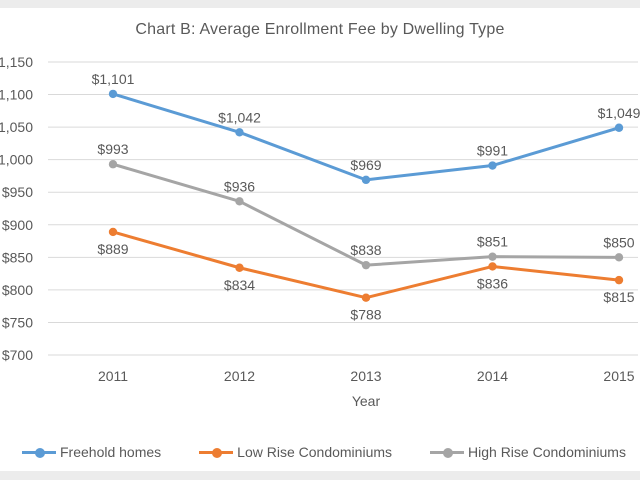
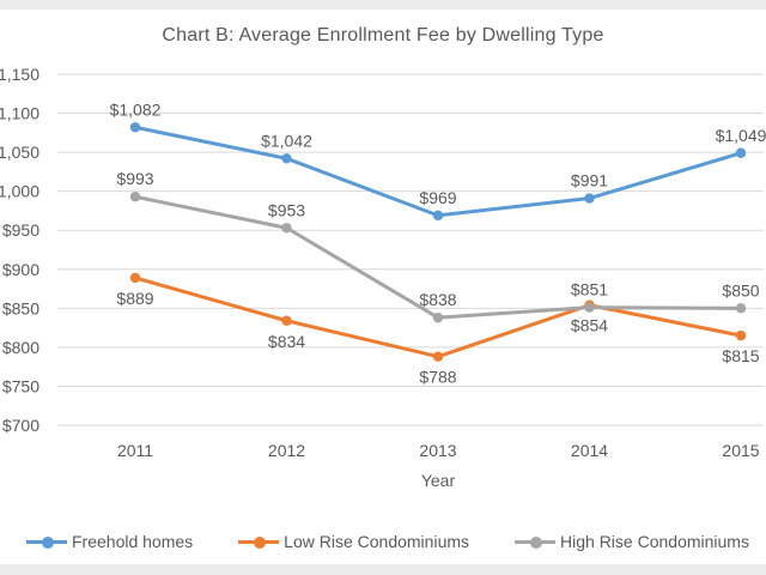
Freehold homes/2011: $1,101 -> $1,082
High Rise Condominiums/2012: $936 -> $953
Low Rise Condominiums/2014: $836 -> $854
